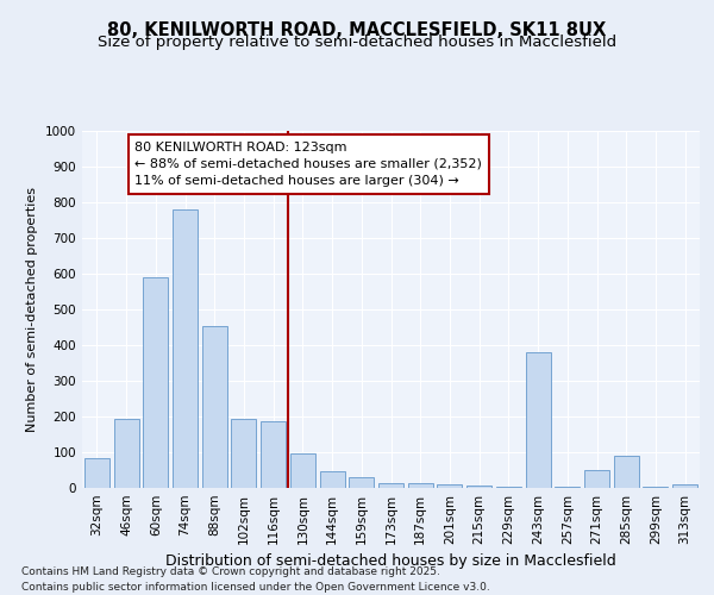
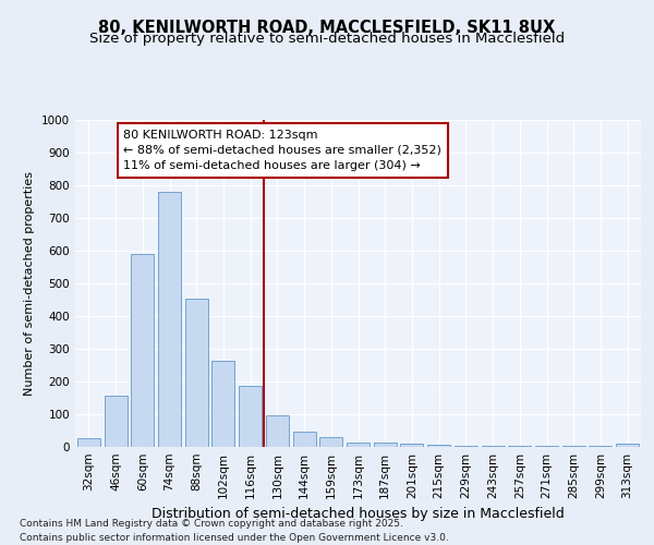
32sqm: 85 -> 28
46sqm: 195 -> 157
102sqm: 195 -> 262
243sqm: 380 -> 4
271sqm: 50 -> 2
285sqm: 90 -> 2
